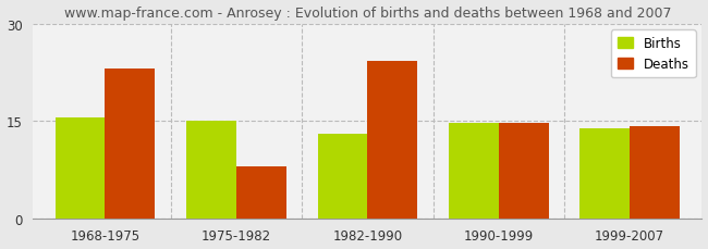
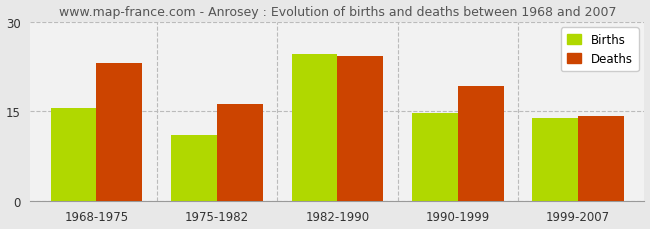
Births/1975-1982: 15.0 -> 11.0
Deaths/1975-1982: 8.0 -> 16.2
Births/1982-1990: 13.0 -> 24.6
Deaths/1990-1999: 14.7 -> 19.2
